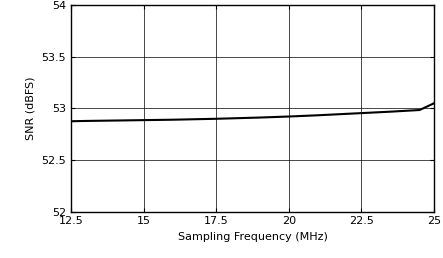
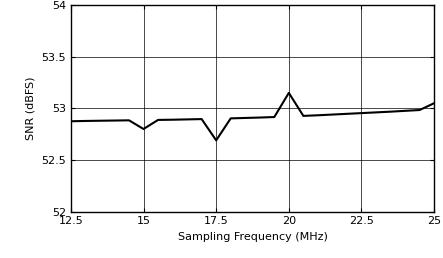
15: 52.89 -> 52.80
17.5: 52.90 -> 52.69
20: 52.92 -> 53.15
